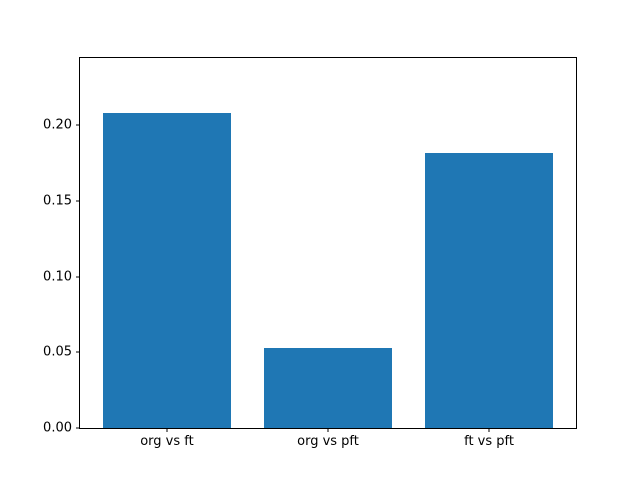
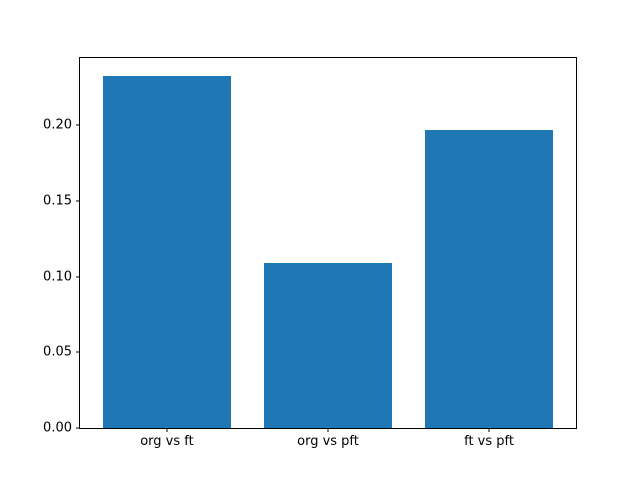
org vs ft: 0.208 -> 0.233
org vs pft: 0.053 -> 0.109
ft vs pft: 0.182 -> 0.197
